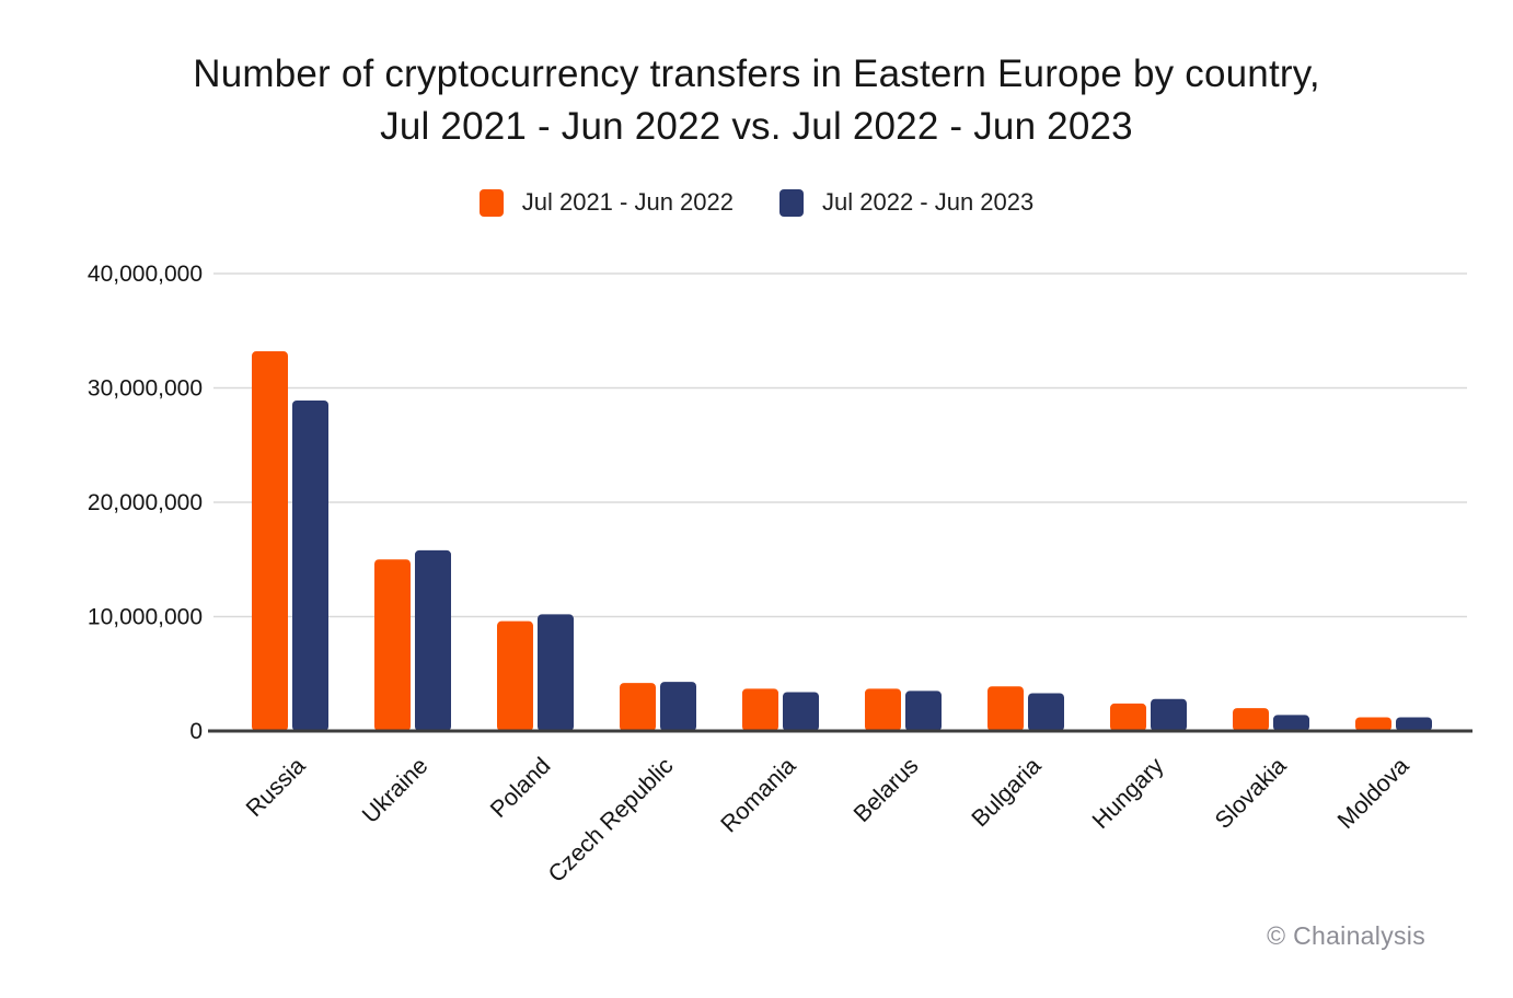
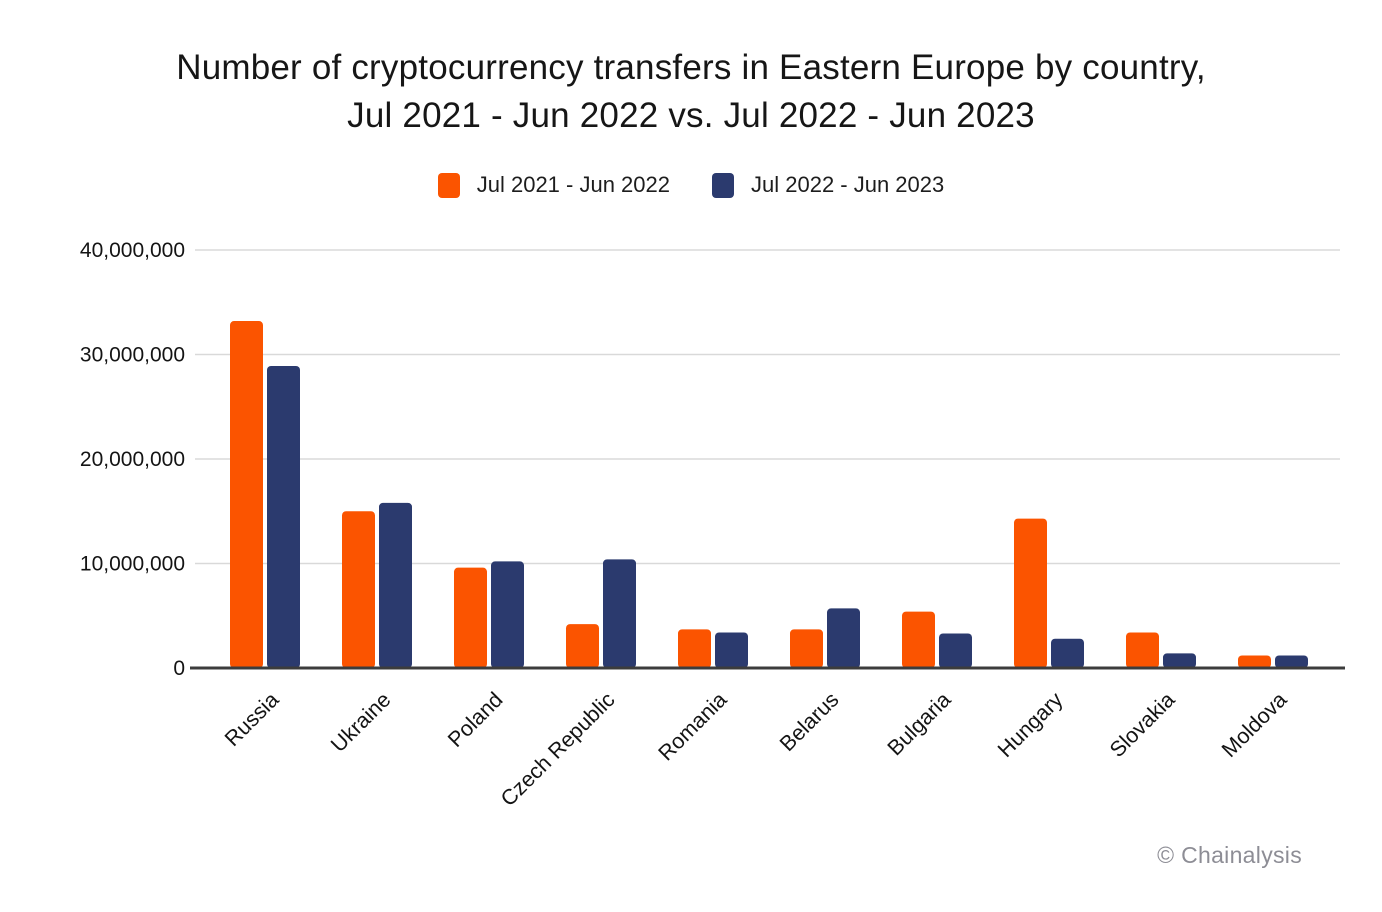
Jul 2022 - Jun 2023/Czech Republic: 4300000 -> 10400000
Jul 2022 - Jun 2023/Belarus: 3500000 -> 5700000
Jul 2021 - Jun 2022/Bulgaria: 3900000 -> 5400000
Jul 2021 - Jun 2022/Hungary: 2400000 -> 14300000
Jul 2021 - Jun 2022/Slovakia: 2000000 -> 3400000
